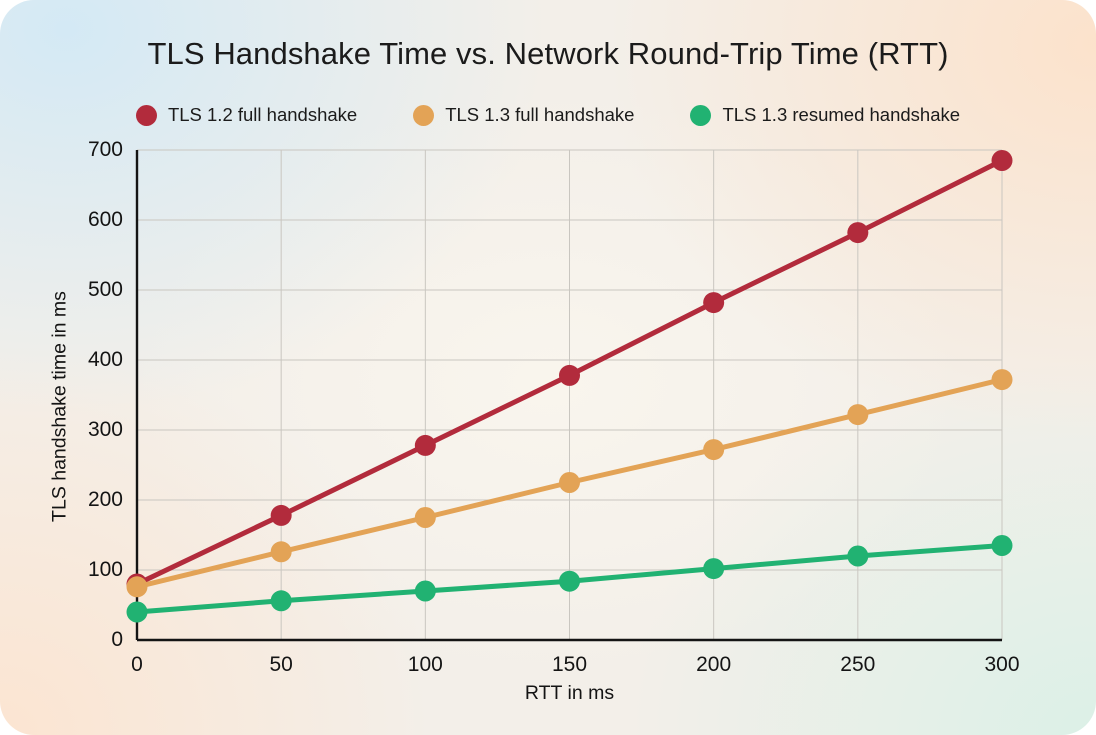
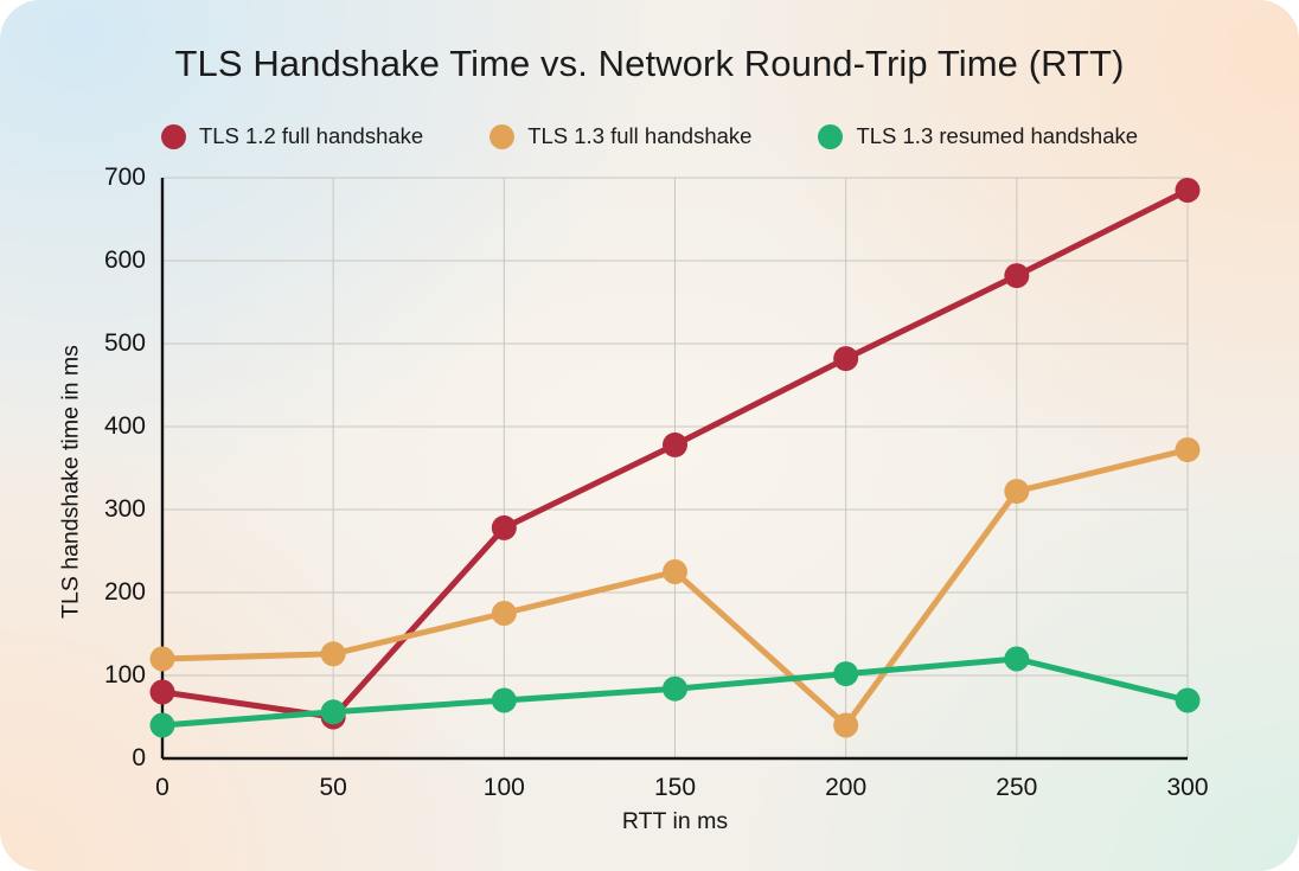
TLS 1.3 full handshake/0: 80 -> 120
TLS 1.2 full handshake/50: 180 -> 50
TLS 1.3 full handshake/200: 270 -> 40
TLS 1.3 resumed handshake/300: 140 -> 70
